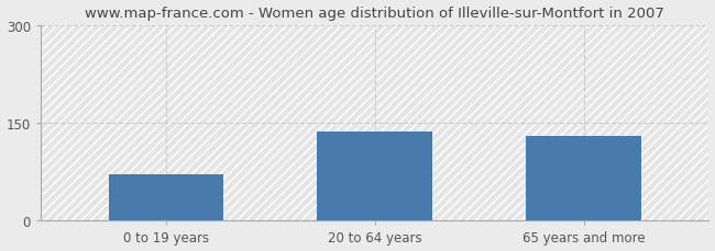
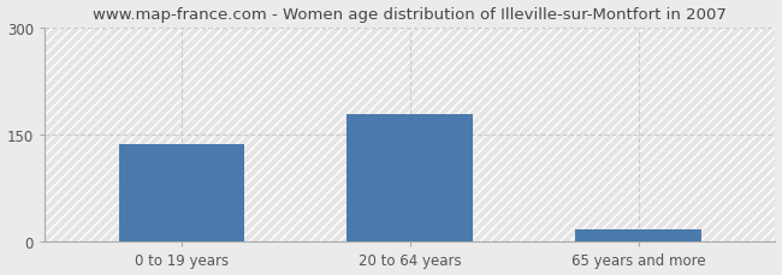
0 to 19 years: 72 -> 137
20 to 64 years: 136 -> 178
65 years and more: 130 -> 18
